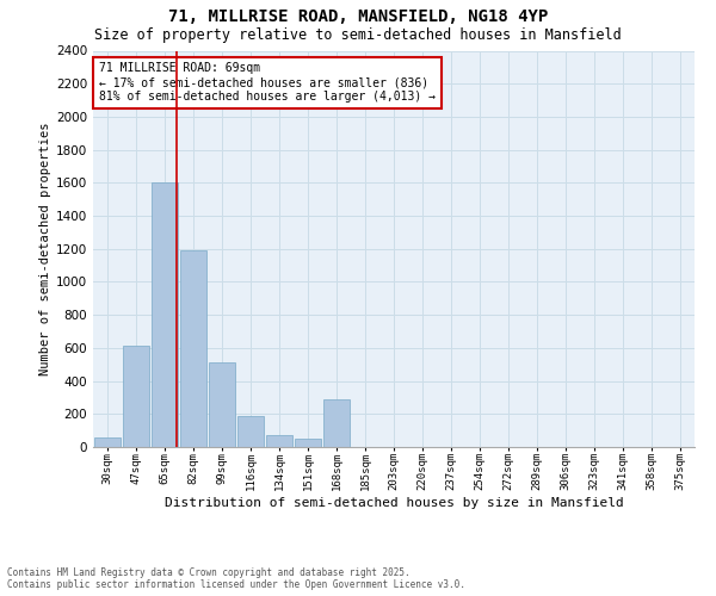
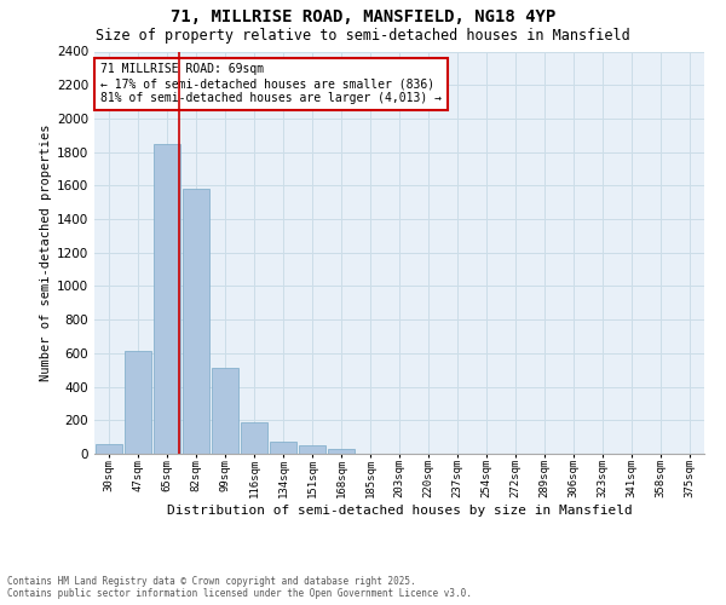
65sqm: 1600 -> 1850
82sqm: 1190 -> 1580
168sqm: 290 -> 30
